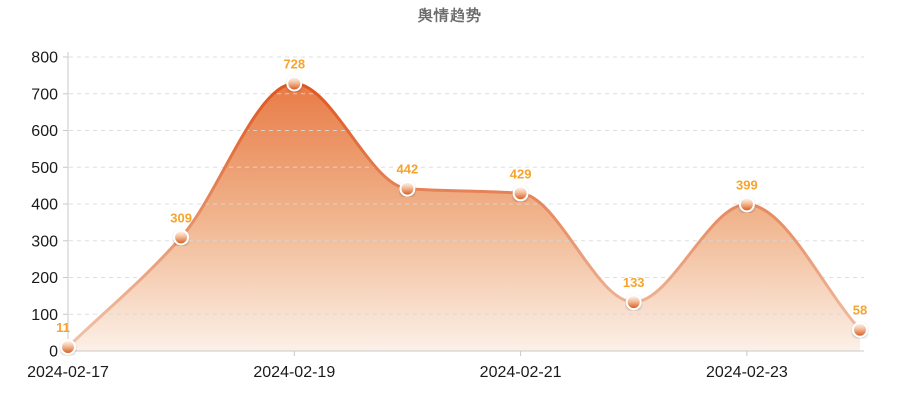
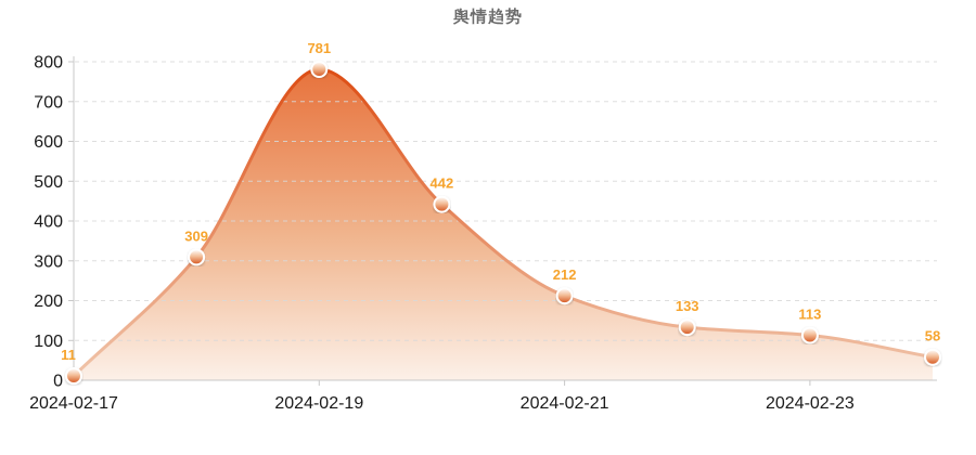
2024-02-19: 728 -> 781
2024-02-21: 429 -> 212
2024-02-23: 399 -> 113
